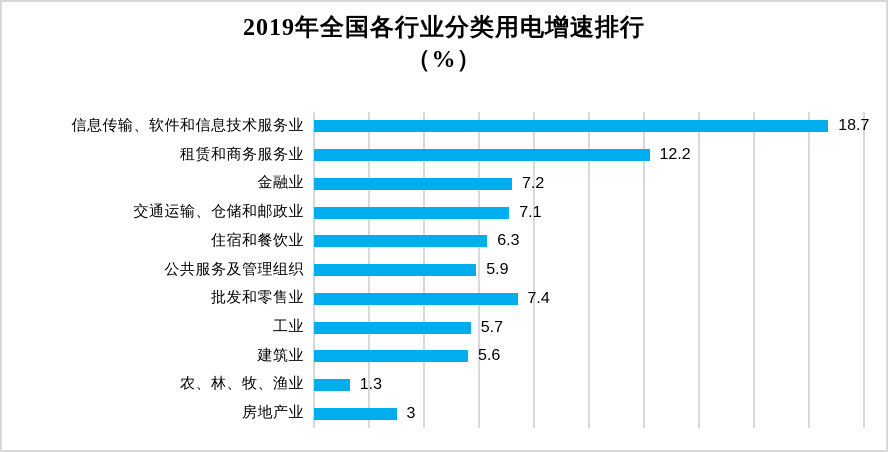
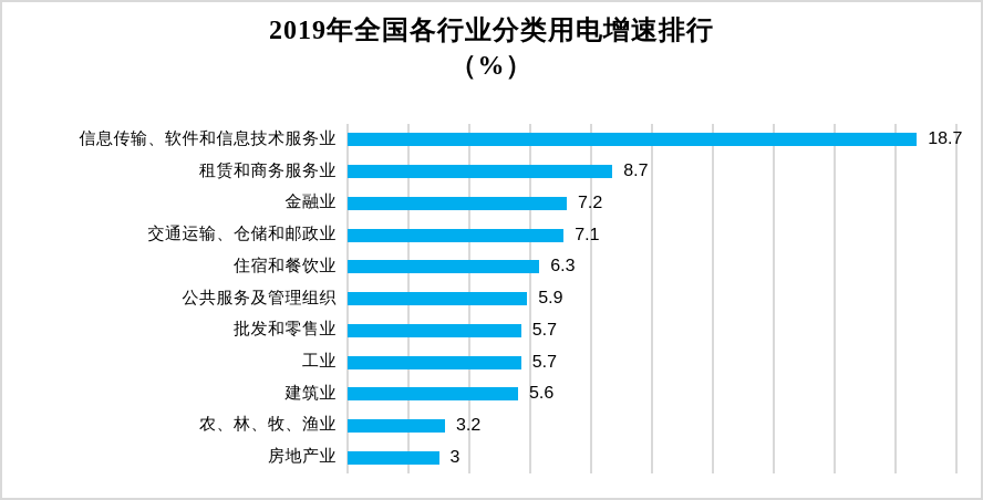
租赁和商务服务业: 12.2 -> 8.7
批发和零售业: 7.4 -> 5.7
农、林、牧、渔业: 1.3 -> 3.2
